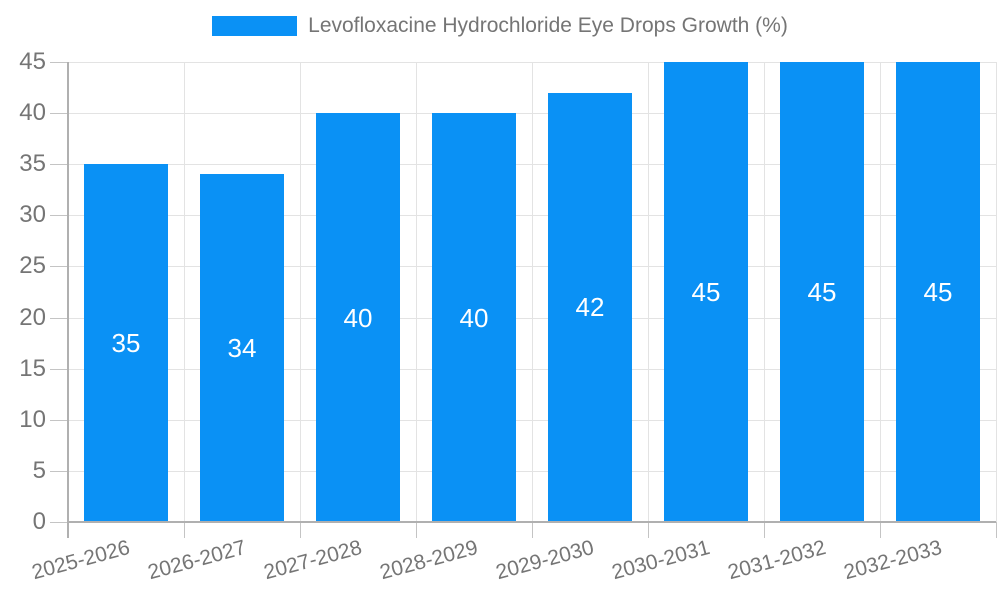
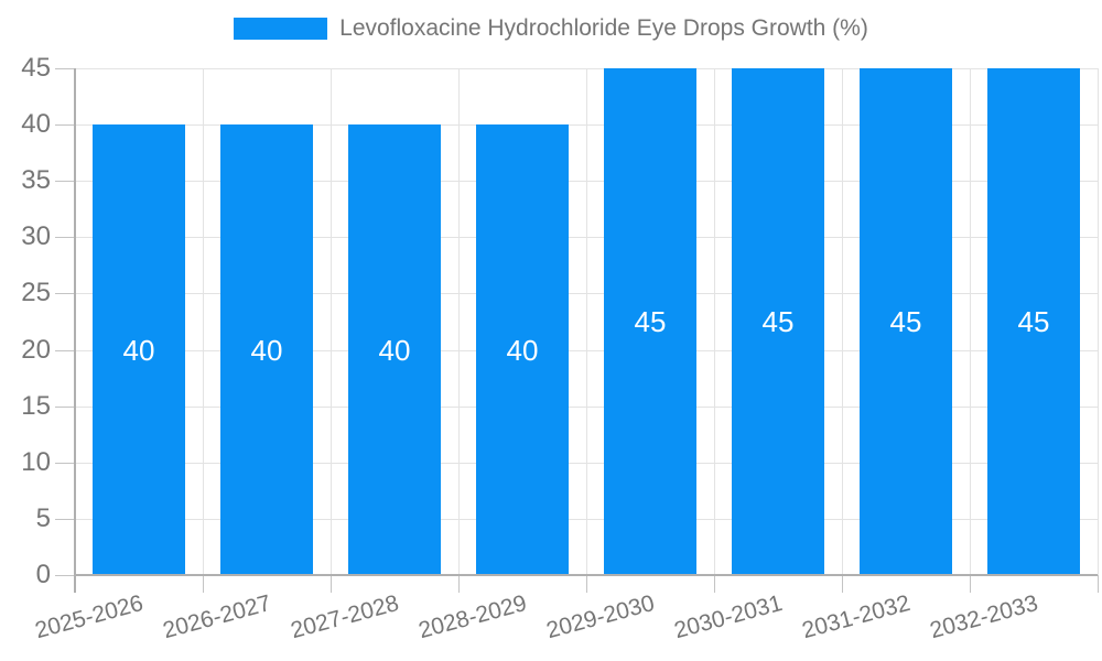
2025-2026: 35 -> 40
2026-2027: 34 -> 40
2029-2030: 42 -> 45
